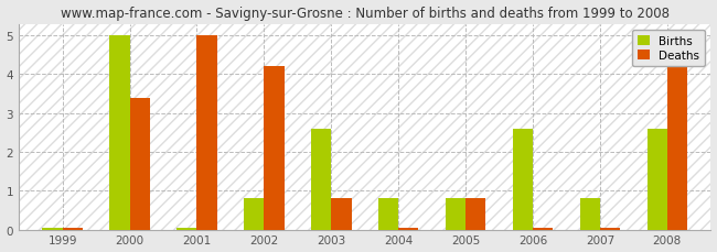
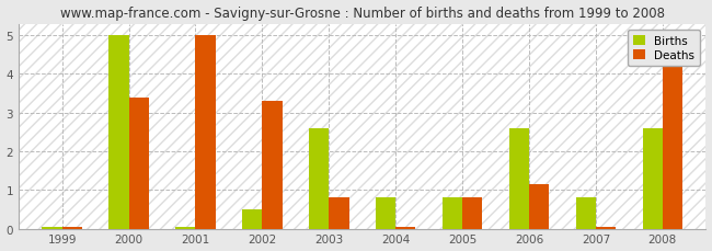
Births/2002: 0.80 -> 0.50
Deaths/2002: 4.20 -> 3.30
Deaths/2006: 0.05 -> 1.15
